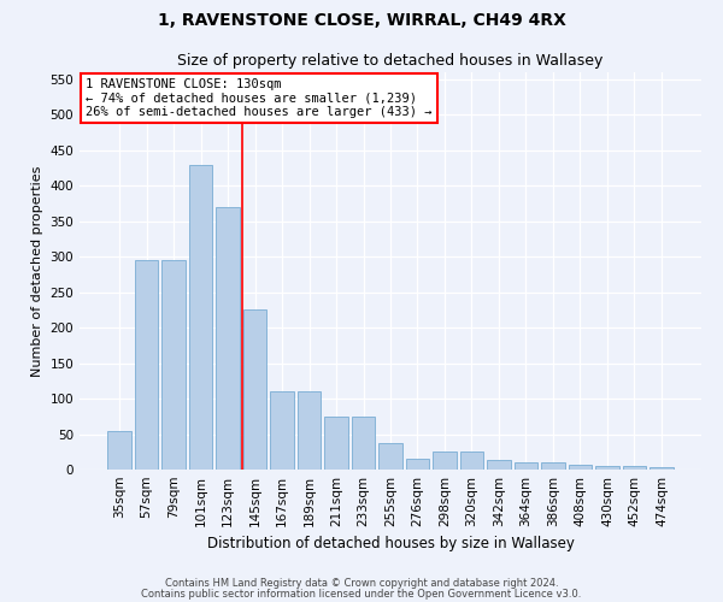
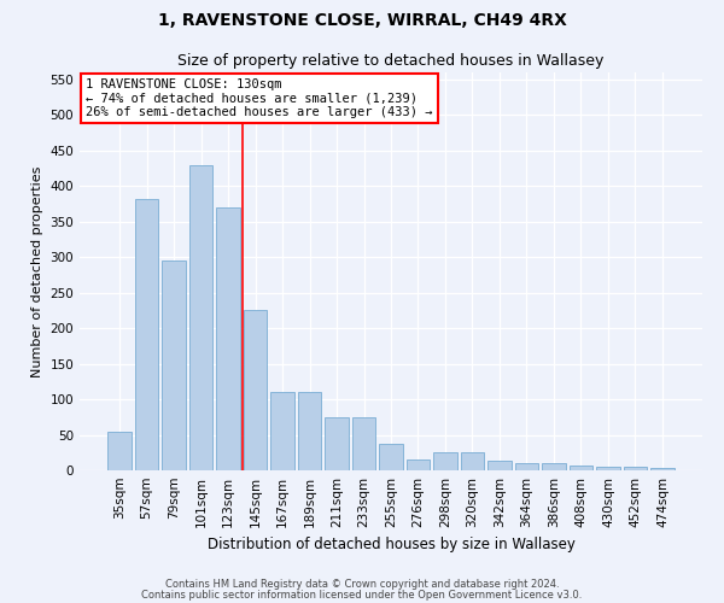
57sqm: 295 -> 382
